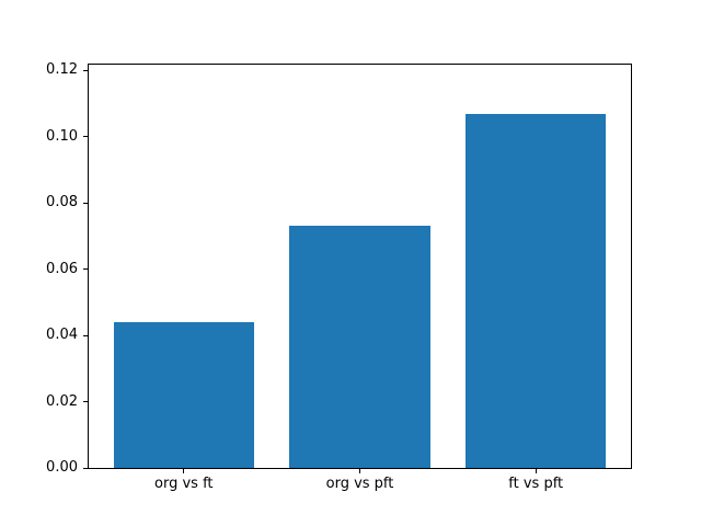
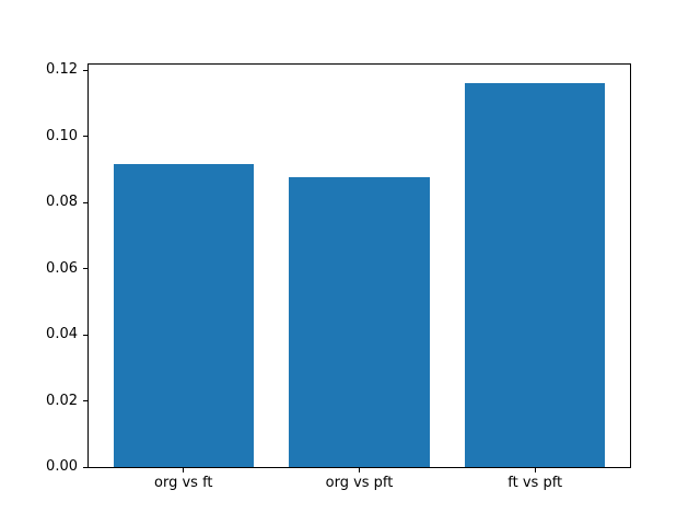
org vs ft: 0.044 -> 0.092
org vs pft: 0.073 -> 0.088
ft vs pft: 0.107 -> 0.116
